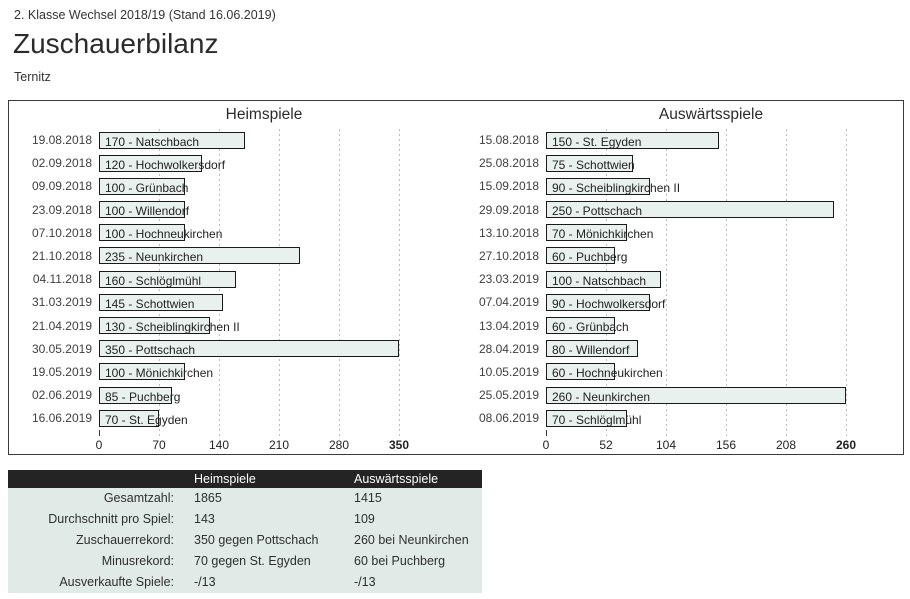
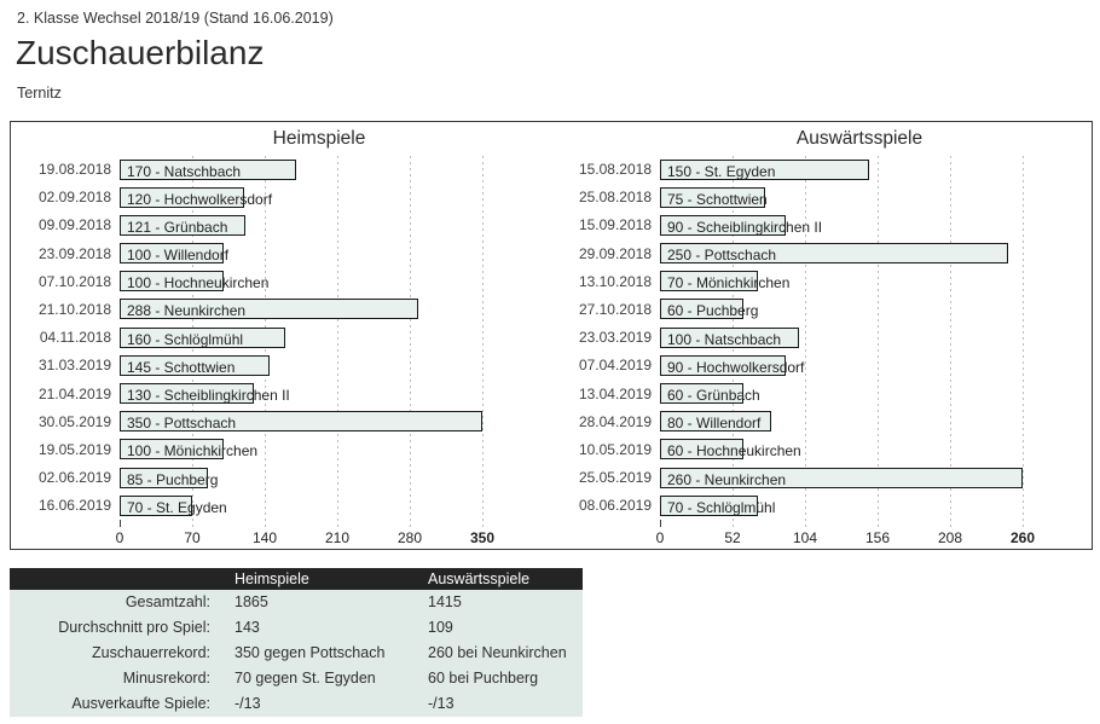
Heimspiele/09.09.2018: 100 -> 121
Heimspiele/21.10.2018: 235 -> 288
